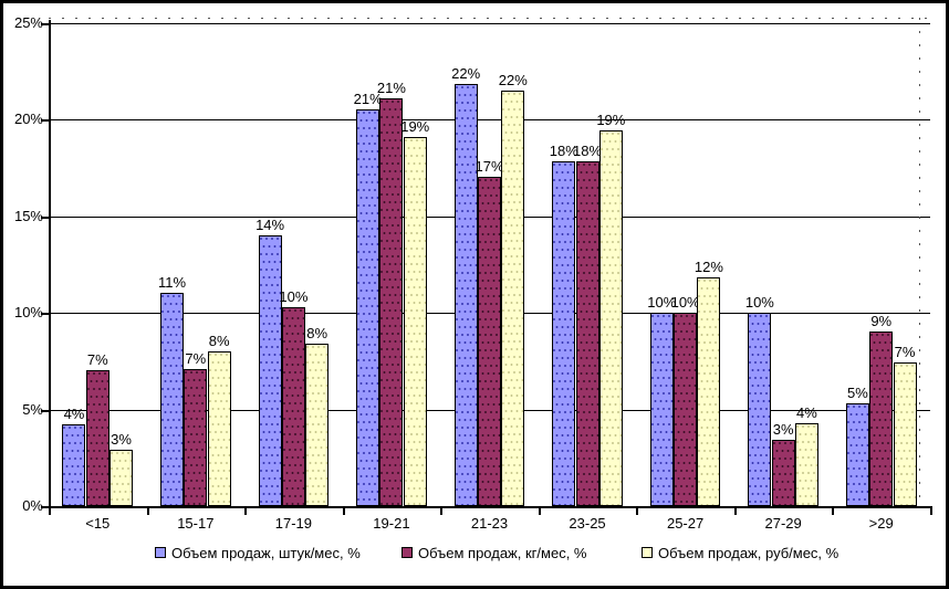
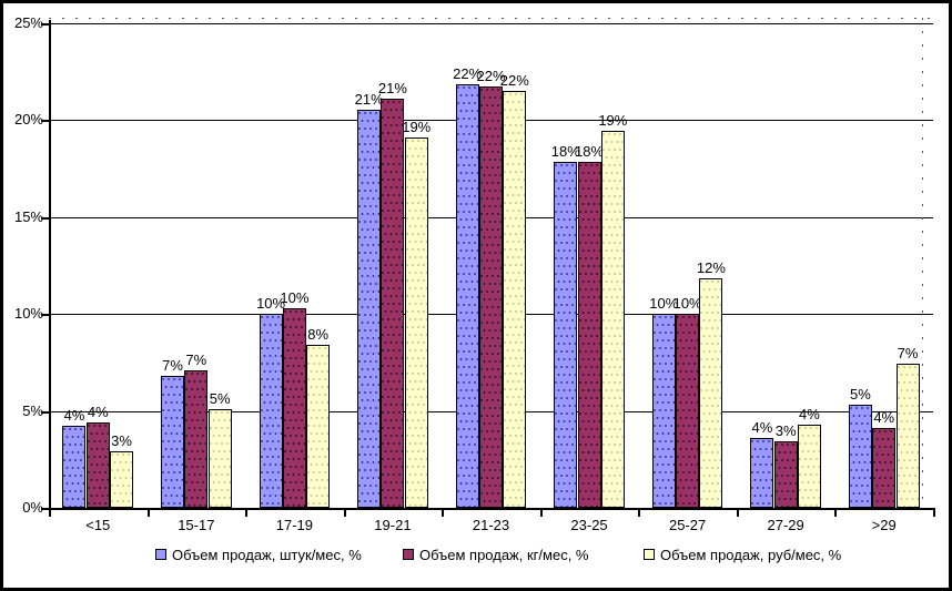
Объем продаж, кг/мес, %/<15: 7% -> 4%
Объем продаж, штук/мес, %/15-17: 11% -> 7%
Объем продаж, руб/мес, %/15-17: 8% -> 5%
Объем продаж, штук/мес, %/17-19: 14% -> 10%
Объем продаж, кг/мес, %/21-23: 17% -> 22%
Объем продаж, штук/мес, %/27-29: 10% -> 4%
Объем продаж, кг/мес, %/>29: 9% -> 4%
